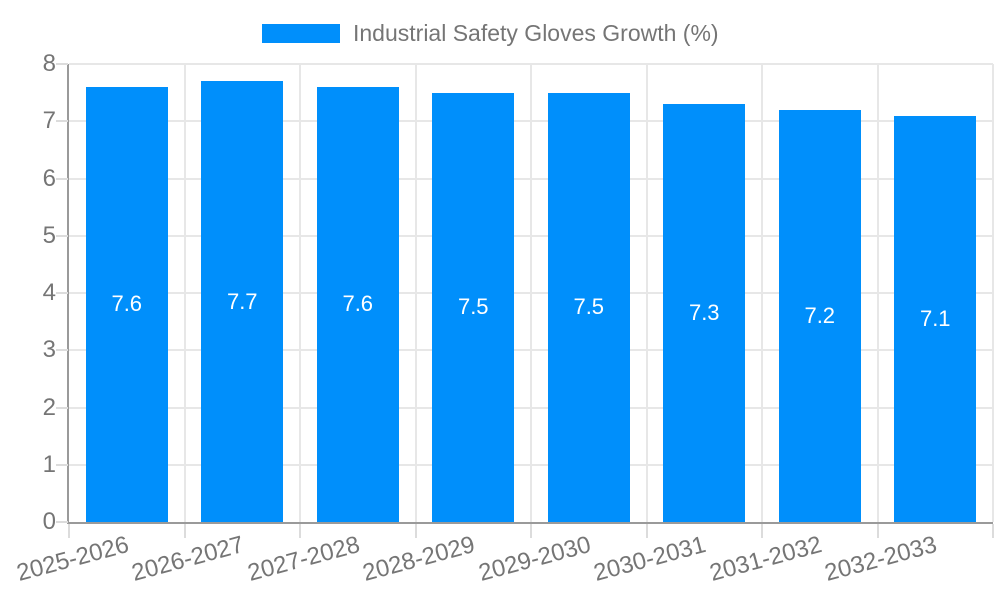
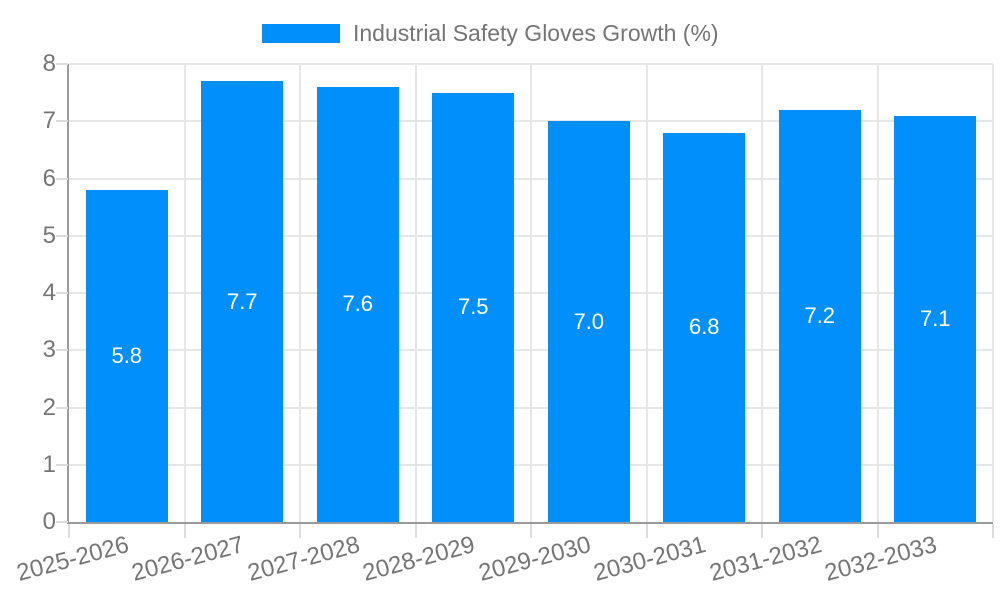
2025-2026: 7.6 -> 5.8
2029-2030: 7.5 -> 7.0
2030-2031: 7.3 -> 6.8
